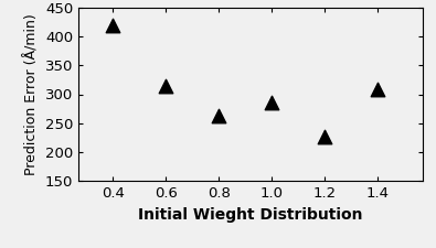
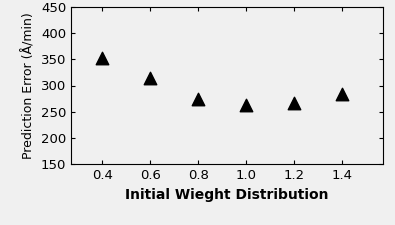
0.4: 420 -> 353
0.8: 262 -> 275
1.0: 286 -> 263
1.2: 226 -> 267
1.4: 308 -> 283
